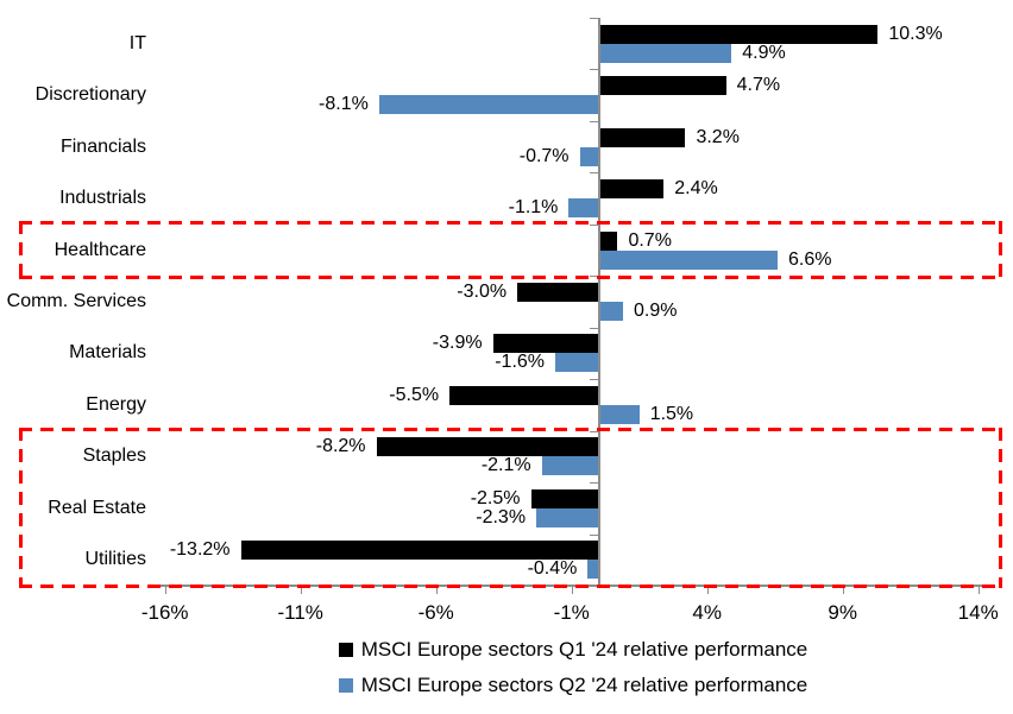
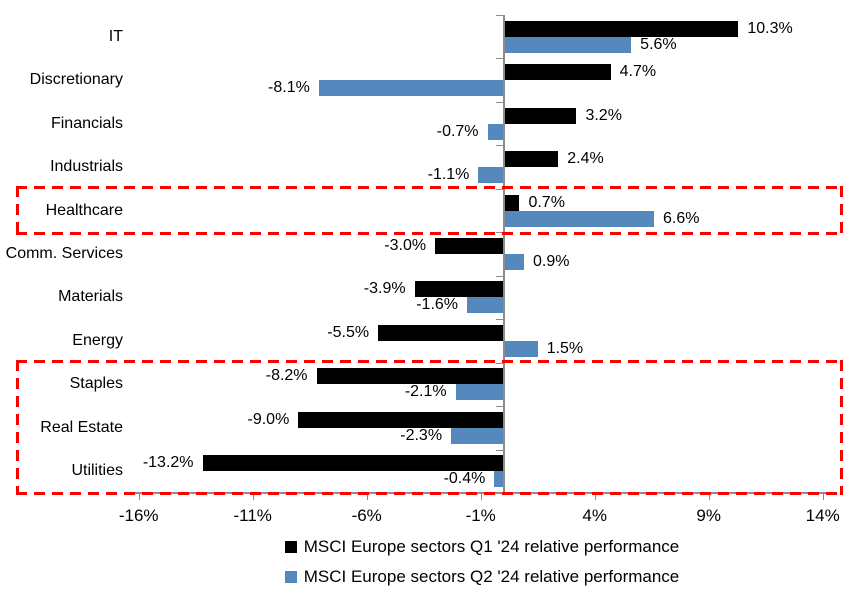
MSCI Europe sectors Q2 '24 relative performance/IT: 4.9% -> 5.6%
MSCI Europe sectors Q1 '24 relative performance/Real Estate: -2.5% -> -9.0%
